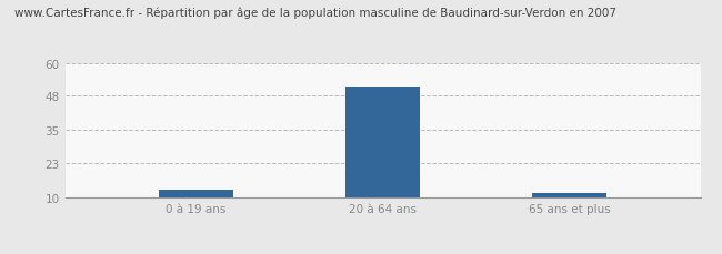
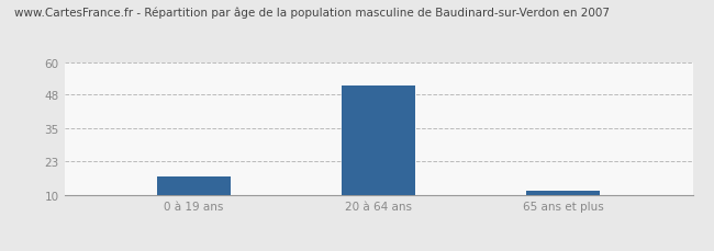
0 à 19 ans: 13 -> 17
